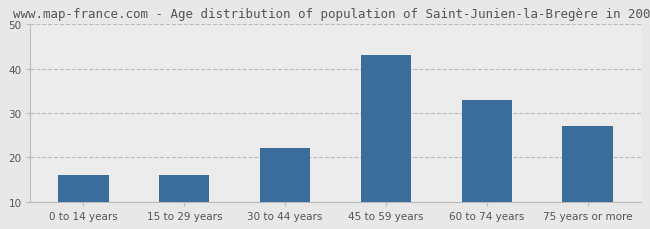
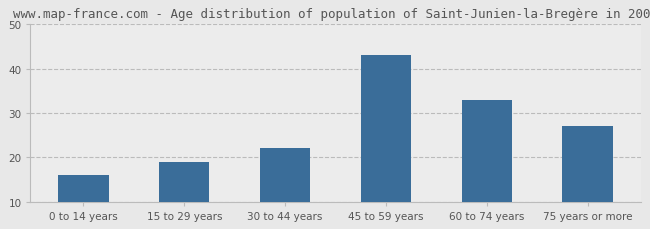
15 to 29 years: 16 -> 19
